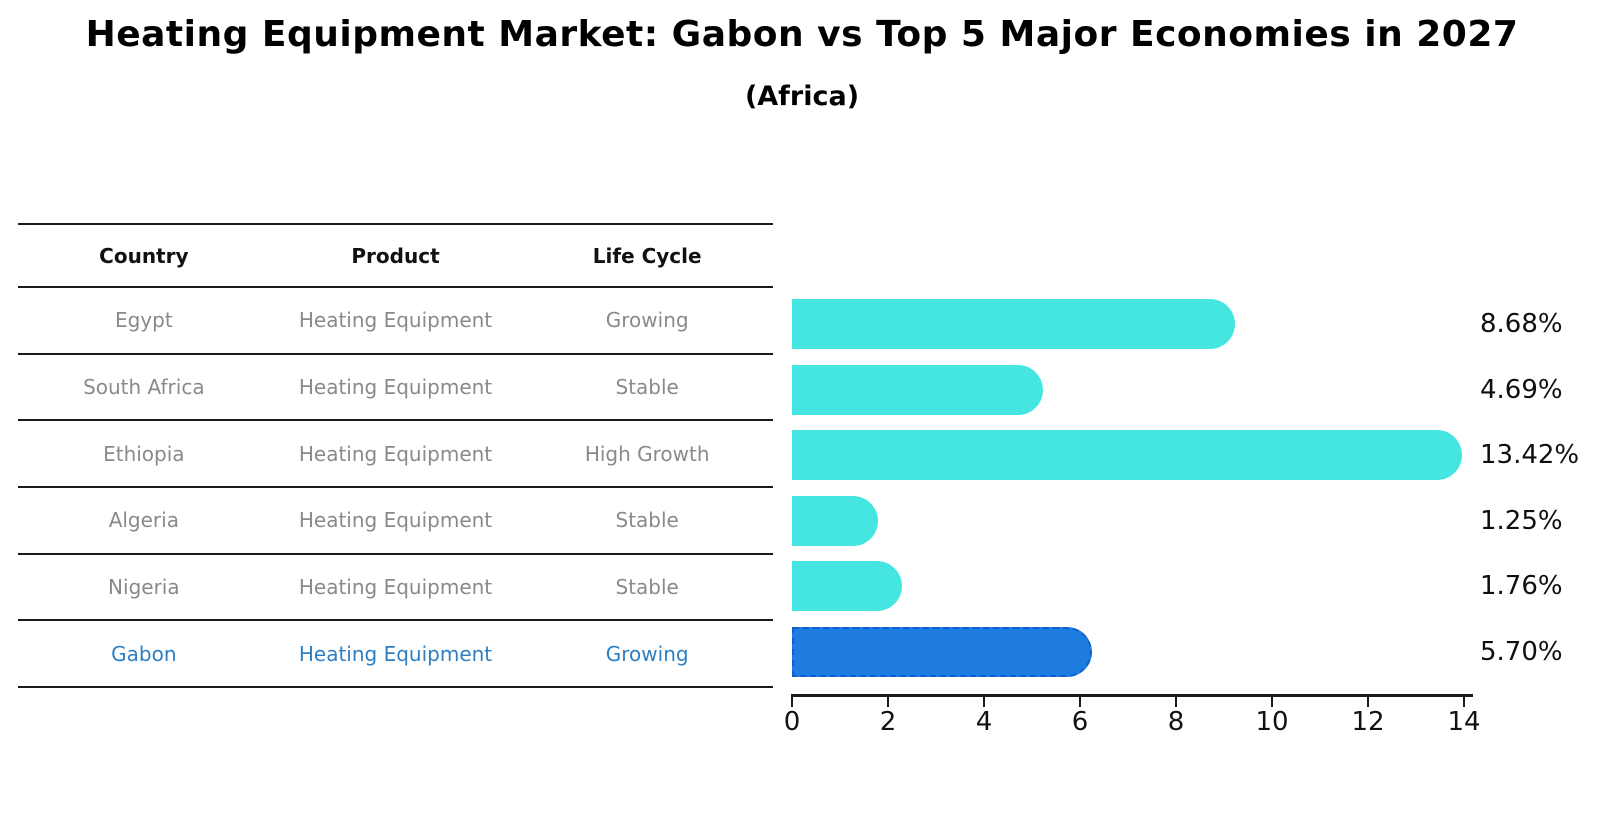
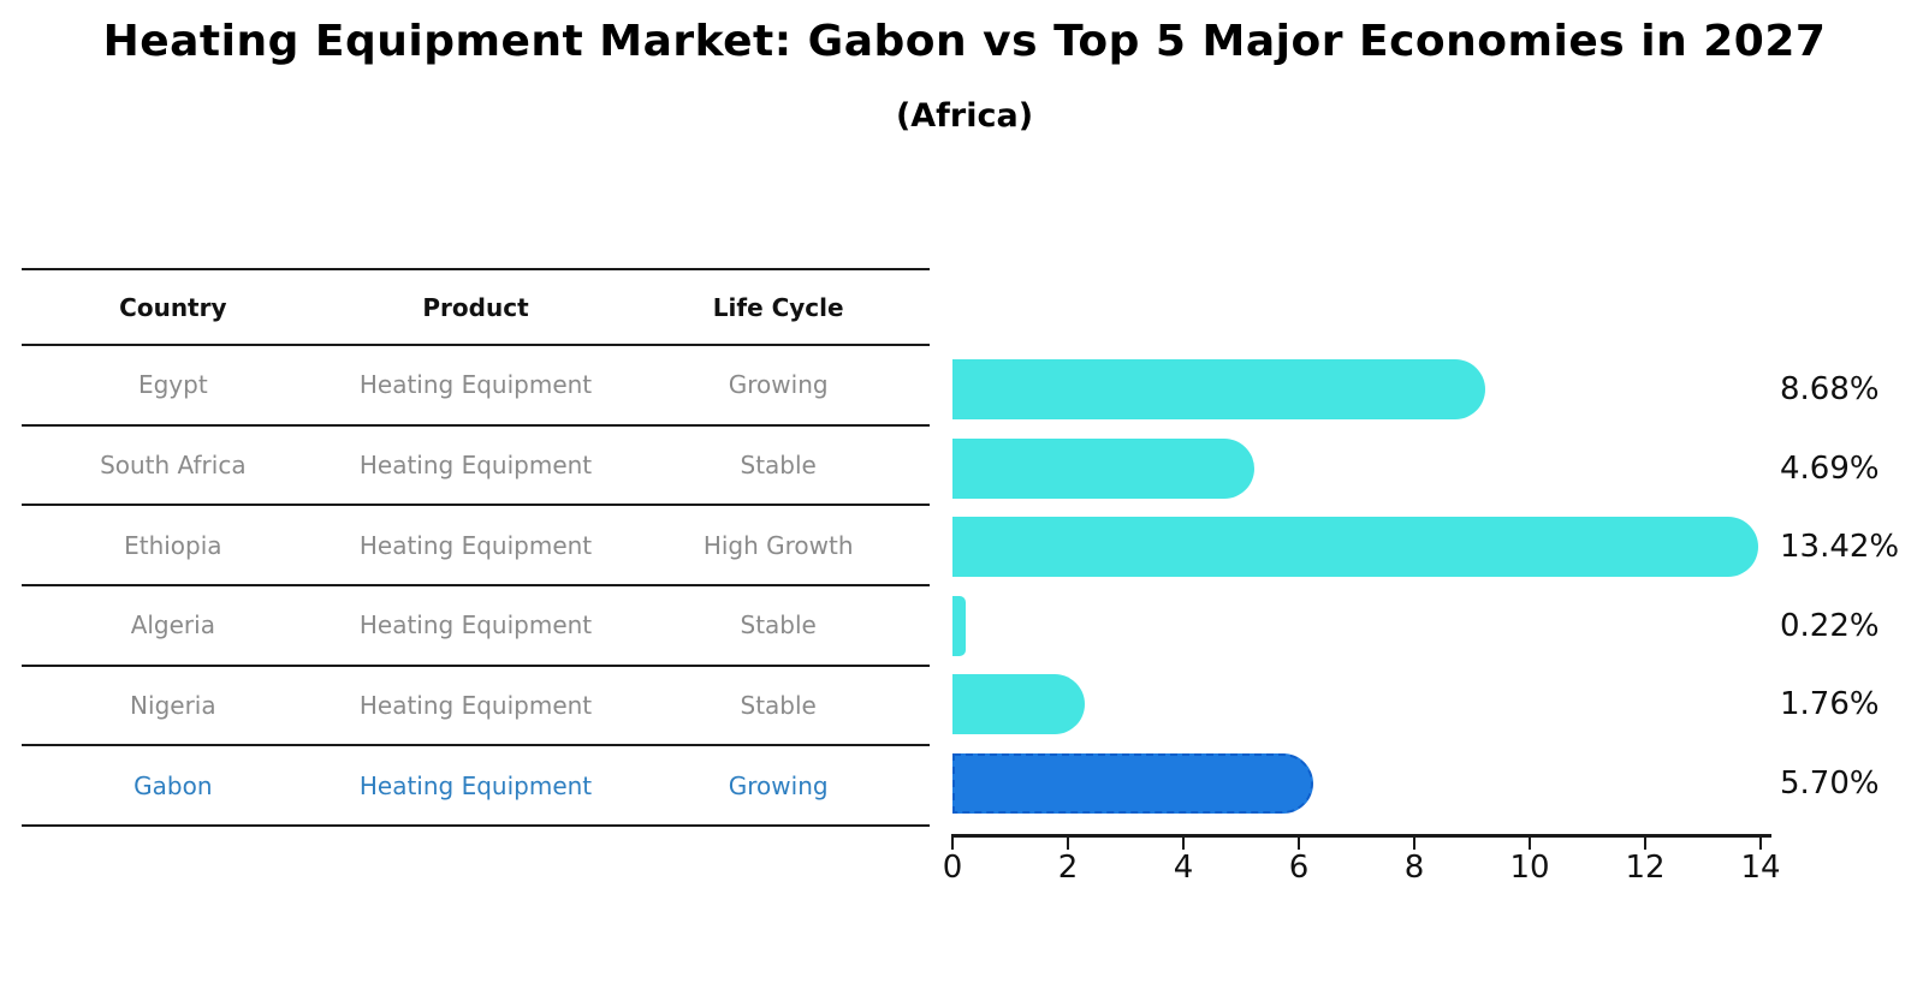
Algeria: 1.25% -> 0.22%
